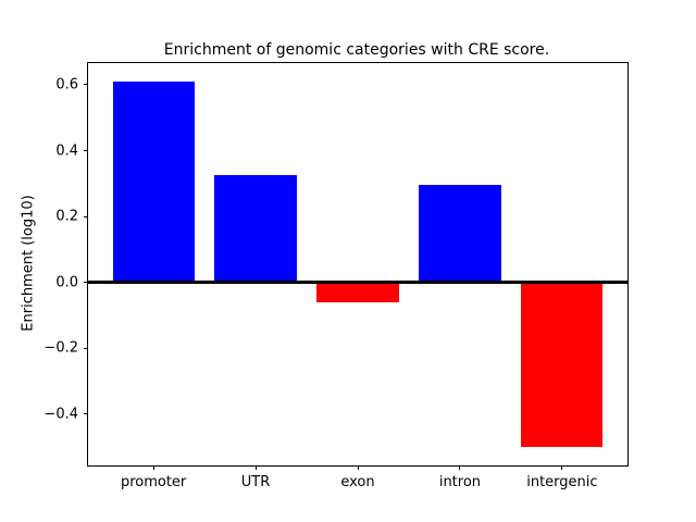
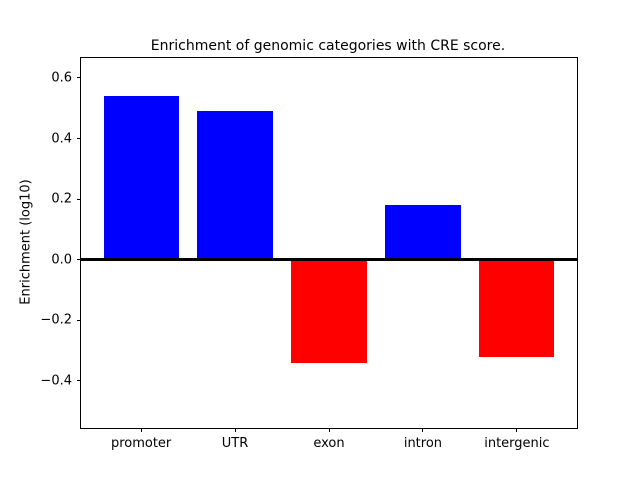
promoter: 0.61 -> 0.54
UTR: 0.33 -> 0.49
exon: -0.06 -> -0.34
intron: 0.29 -> 0.18
intergenic: -0.50 -> -0.32
